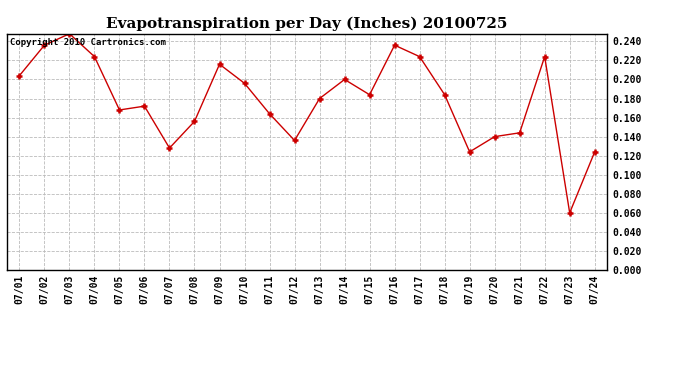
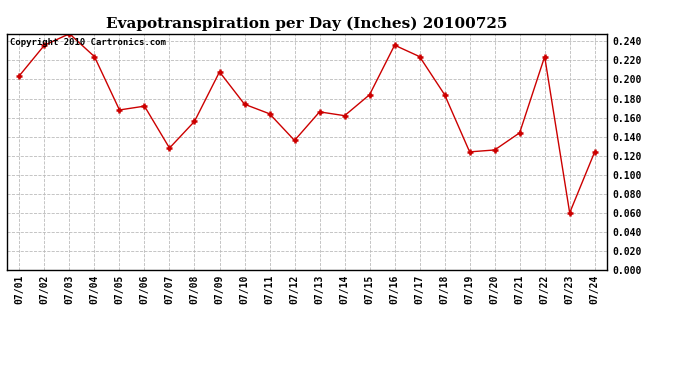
07/09: 0.216 -> 0.208
07/10: 0.196 -> 0.174
07/13: 0.180 -> 0.166
07/14: 0.200 -> 0.162
07/20: 0.140 -> 0.126
